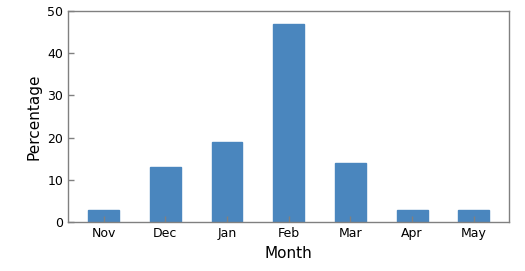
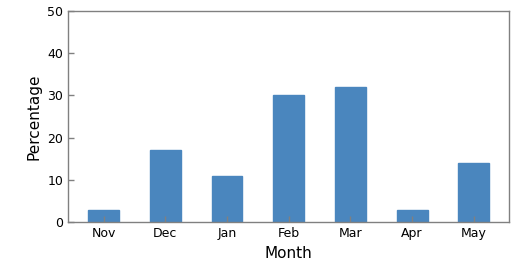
Dec: 13 -> 17
Jan: 19 -> 11
Feb: 47 -> 30
Mar: 14 -> 32
May: 3 -> 14
